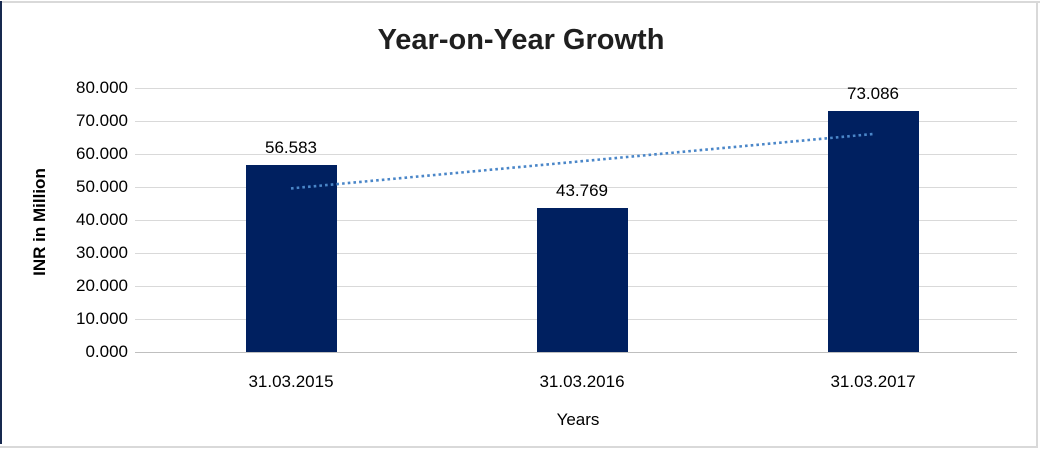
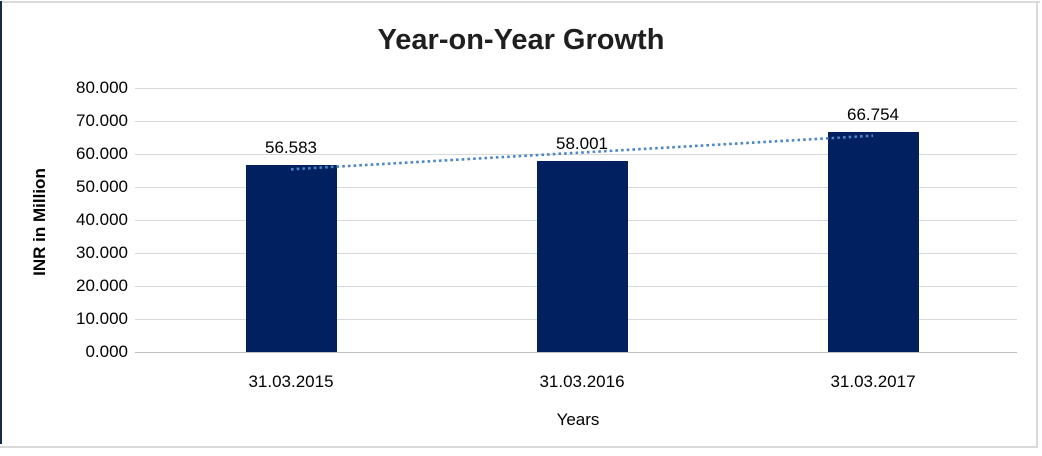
31.03.2016: 43.769 -> 58.001
31.03.2017: 73.086 -> 66.754
